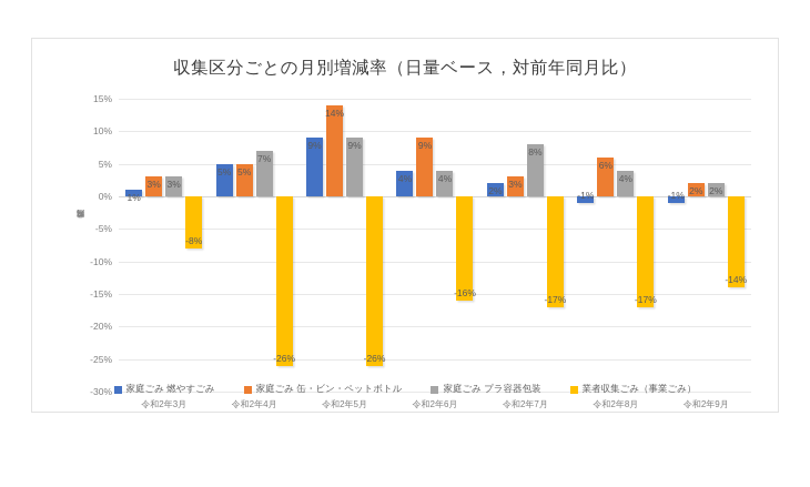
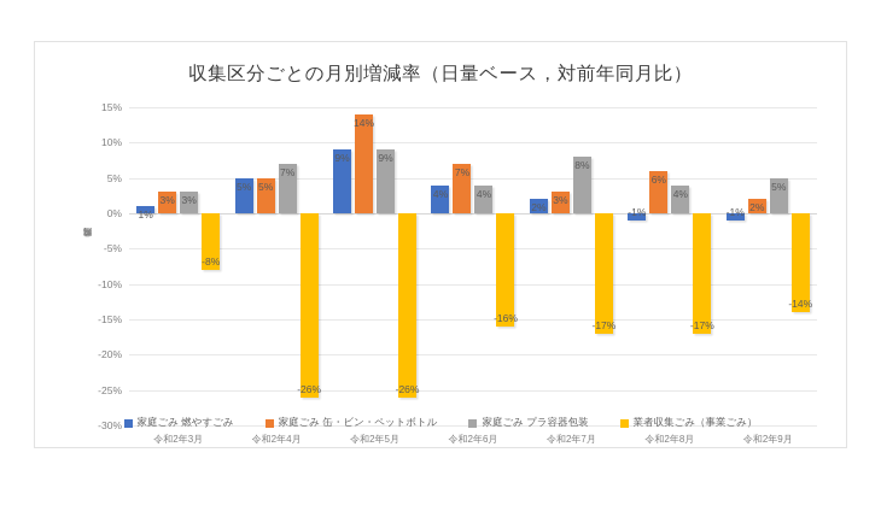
家庭ごみ 缶・ビン・ペットボトル/令和2年6月: 9% -> 7%
家庭ごみ プラ容器包装/令和2年9月: 2% -> 5%
